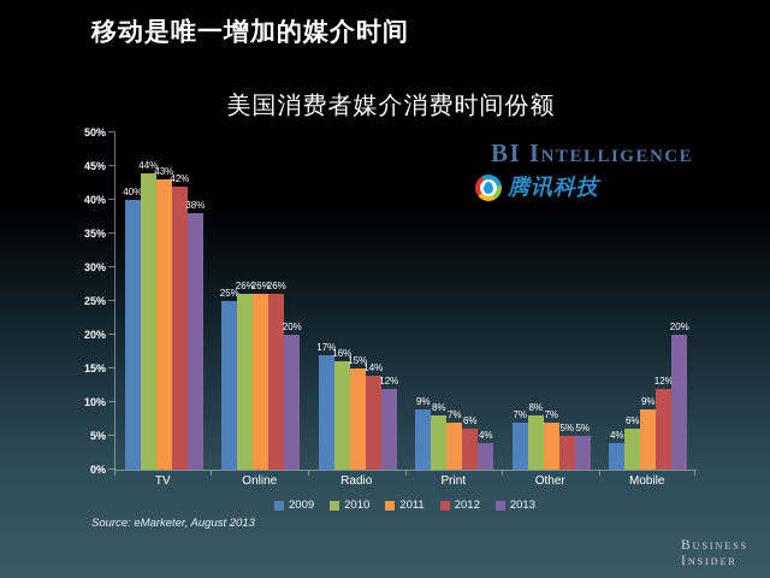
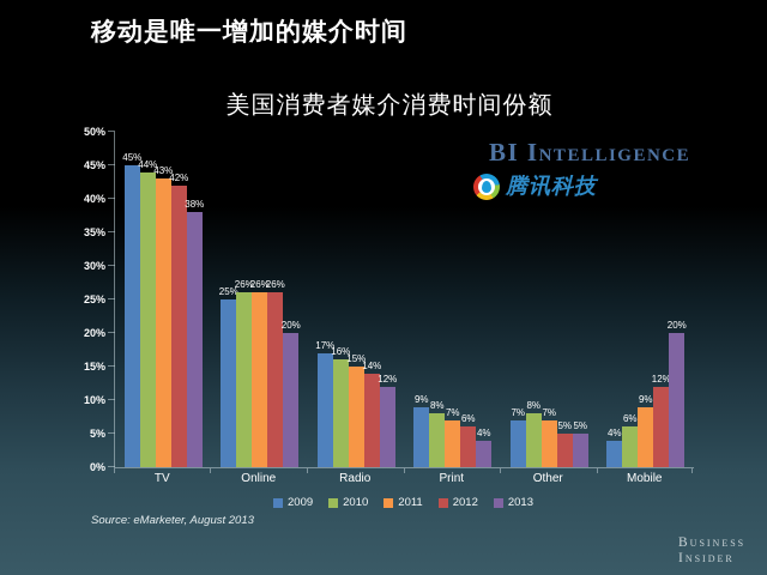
2009/TV: 40% -> 45%
